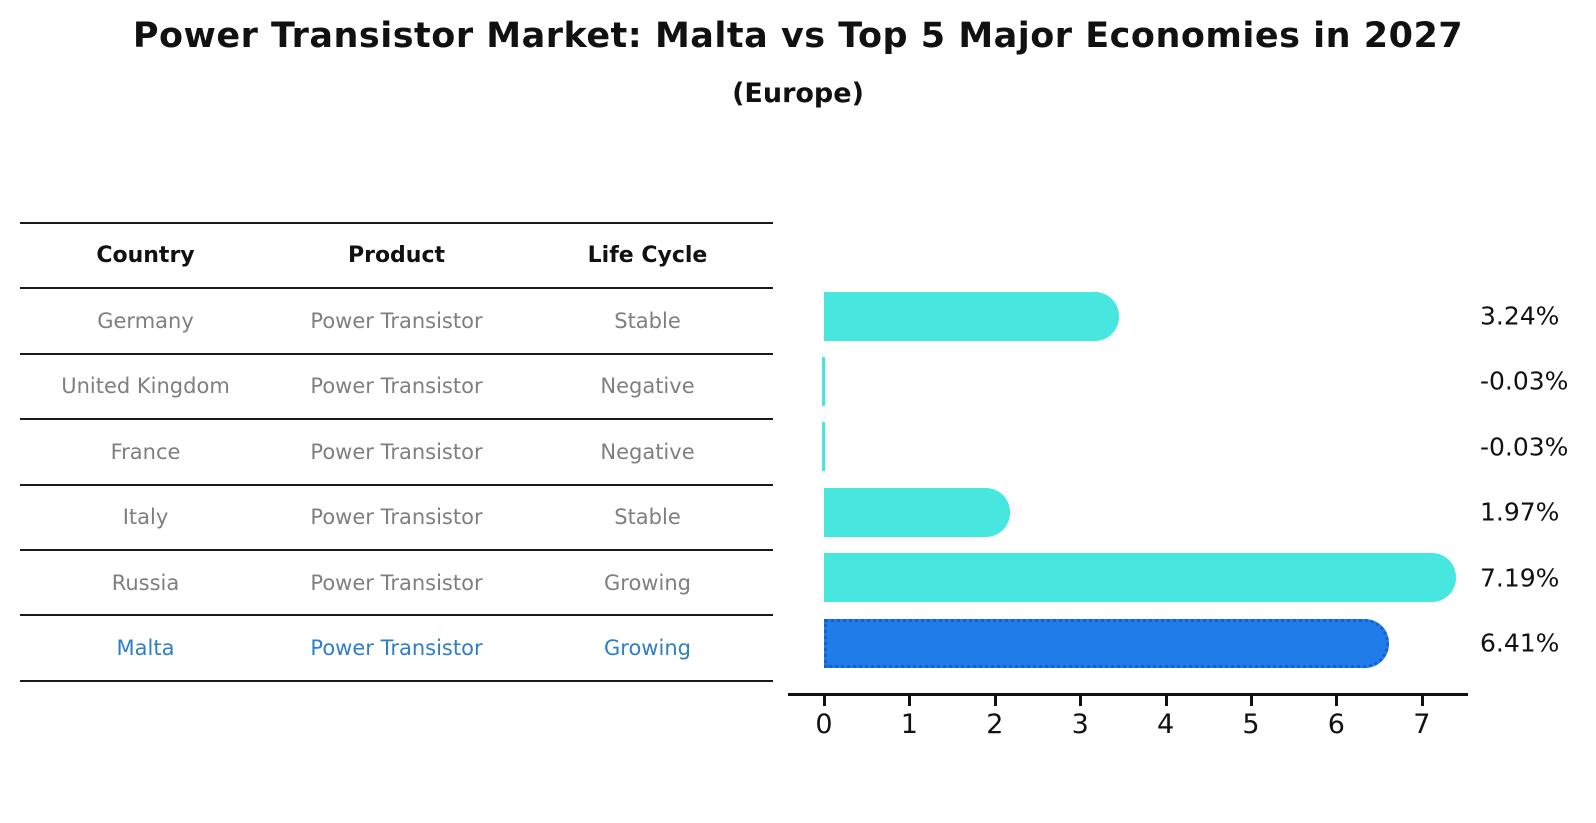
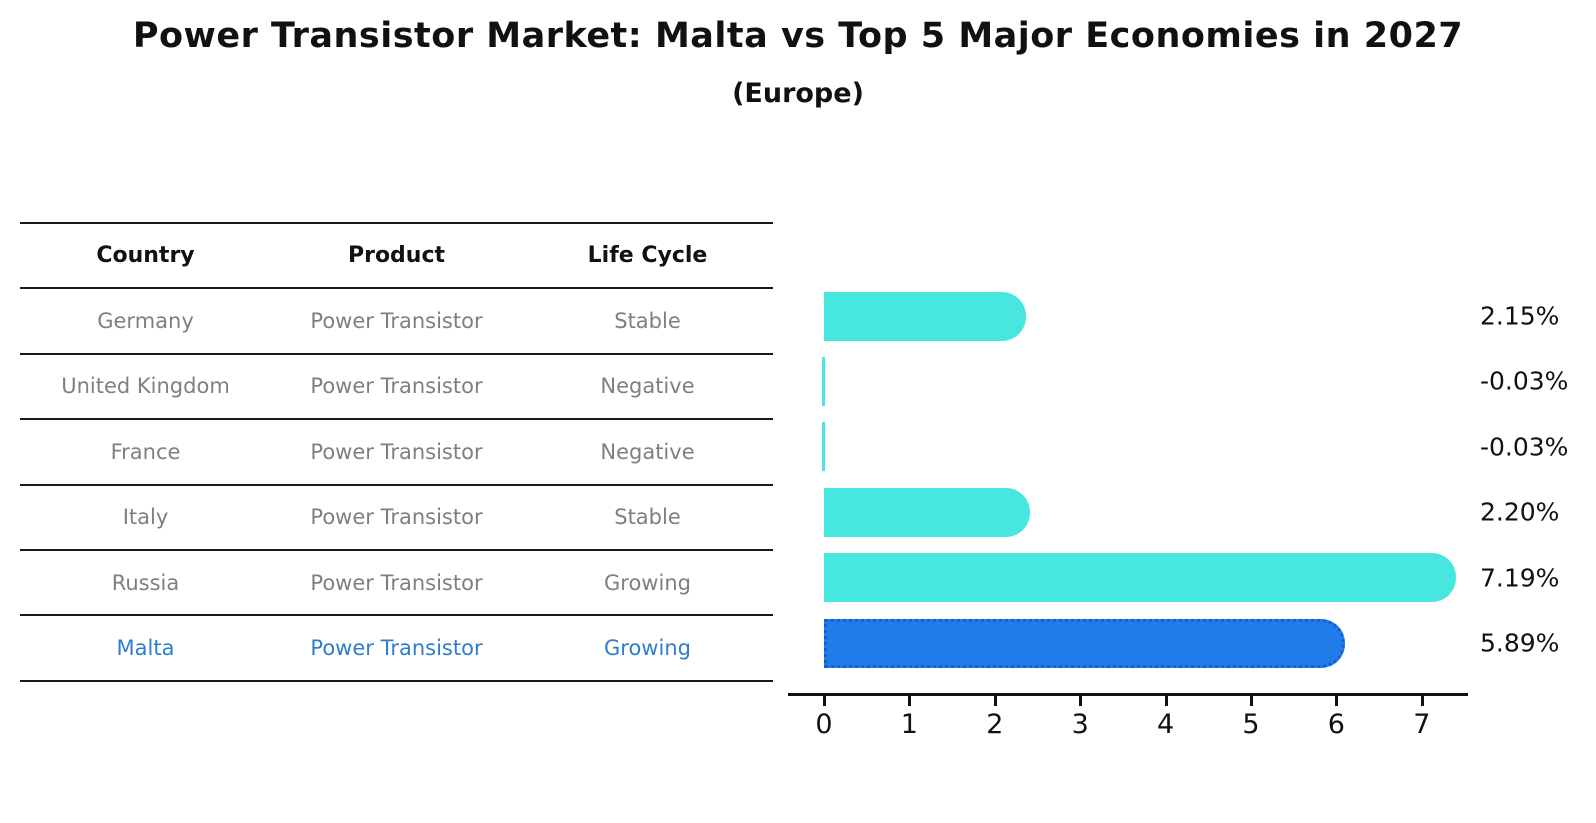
Germany: 3.24% -> 2.15%
Italy: 1.97% -> 2.20%
Malta: 6.41% -> 5.89%
